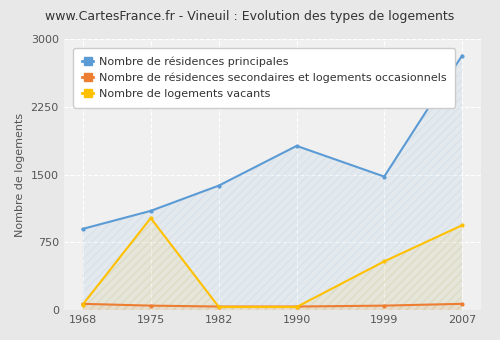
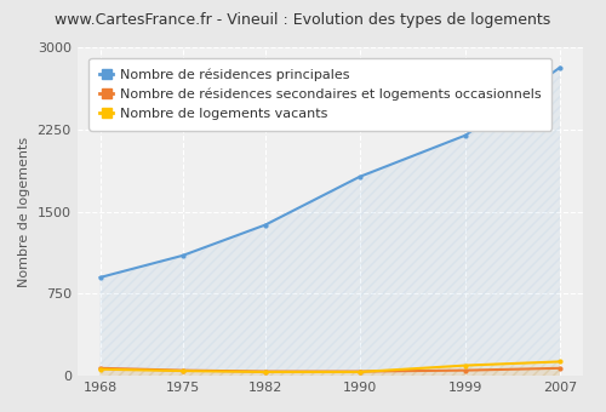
Nombre de logements vacants/1975: 1020 -> 40
Nombre de résidences principales/1999: 1480 -> 2200
Nombre de logements vacants/1999: 540 -> 100
Nombre de logements vacants/2007: 940 -> 130
